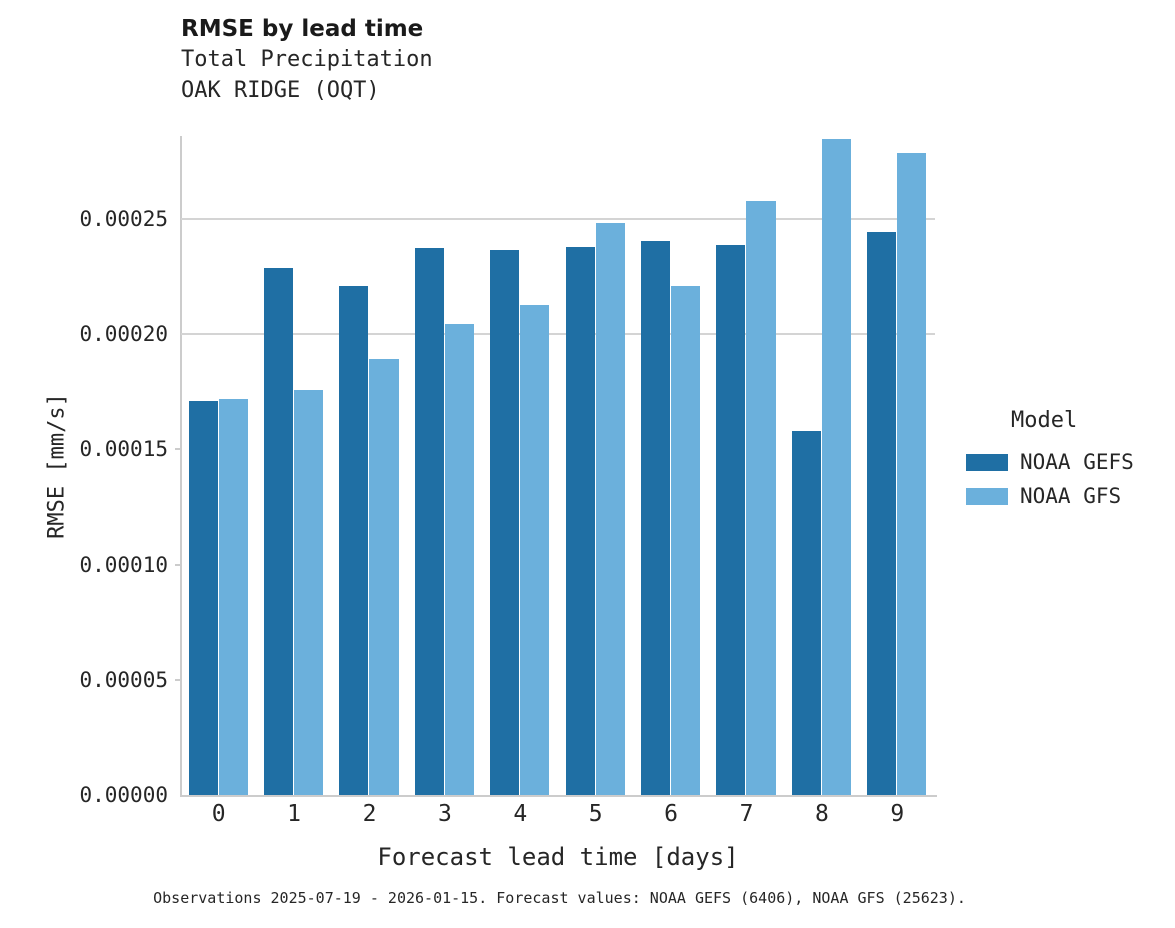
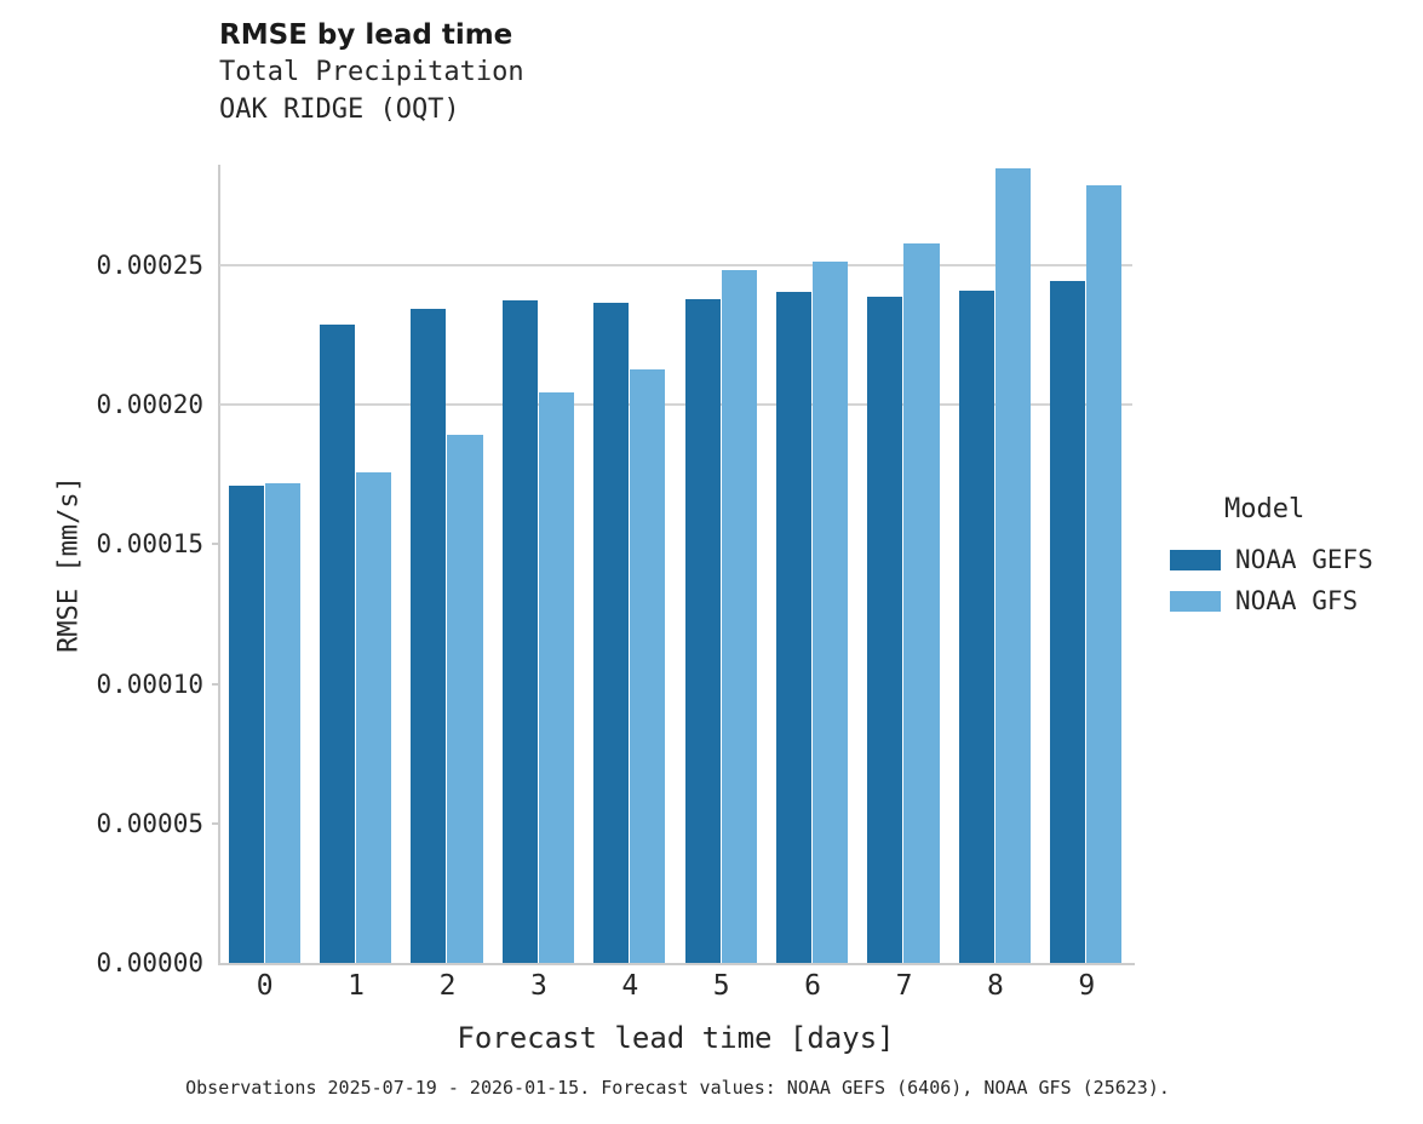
NOAA GEFS/2: 0.000221 -> 0.000234
NOAA GFS/6: 0.000221 -> 0.000251
NOAA GEFS/8: 0.000158 -> 0.000241
